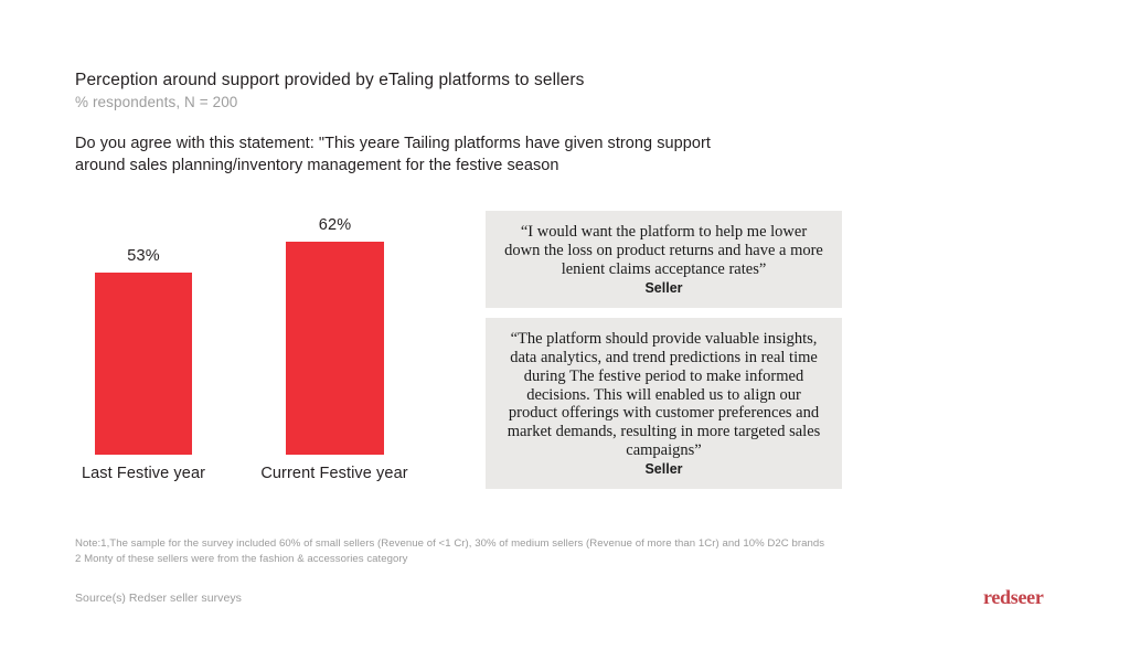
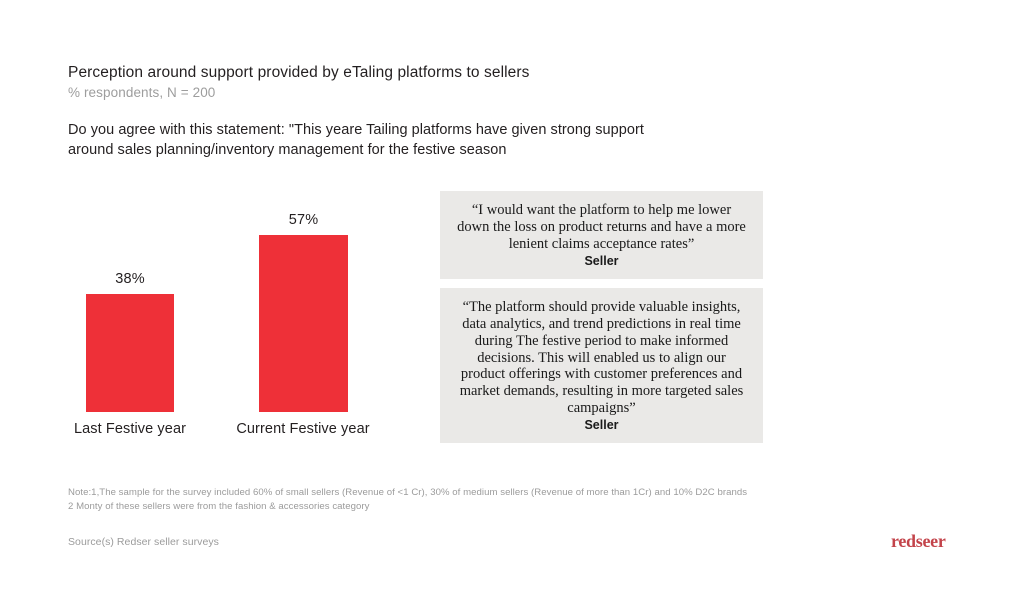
Last Festive year: 53% -> 38%
Current Festive year: 62% -> 57%
